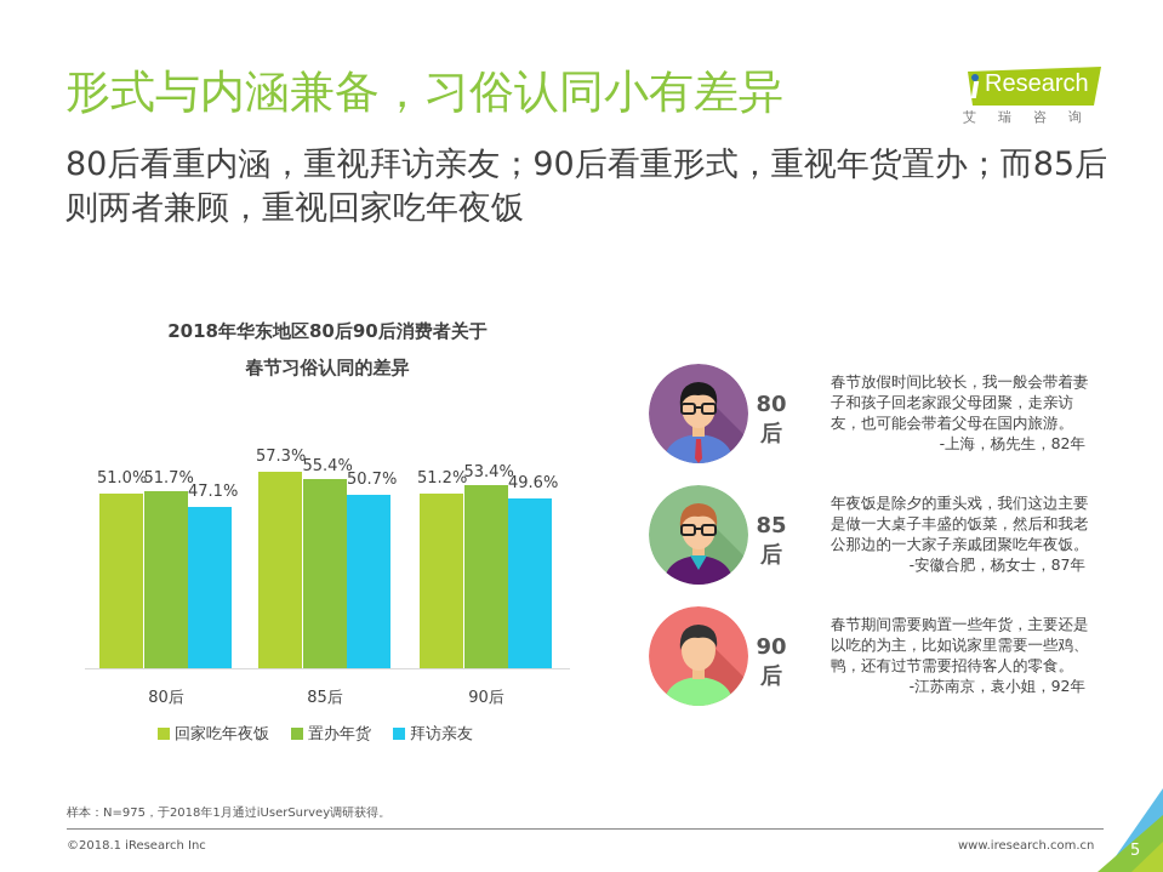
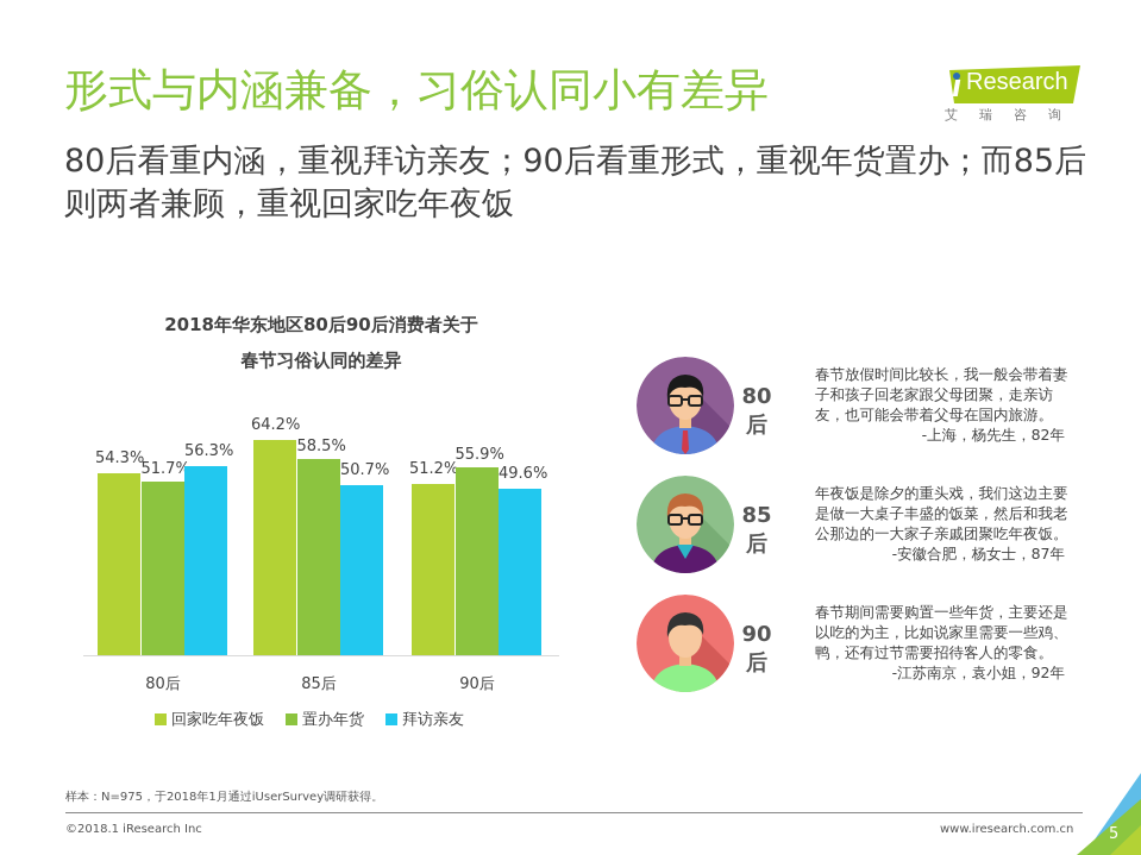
回家吃年夜饭/80后: 51.0% -> 54.3%
拜访亲友/80后: 47.1% -> 56.3%
回家吃年夜饭/85后: 57.3% -> 64.2%
置办年货/85后: 55.4% -> 58.5%
置办年货/90后: 53.4% -> 55.9%
